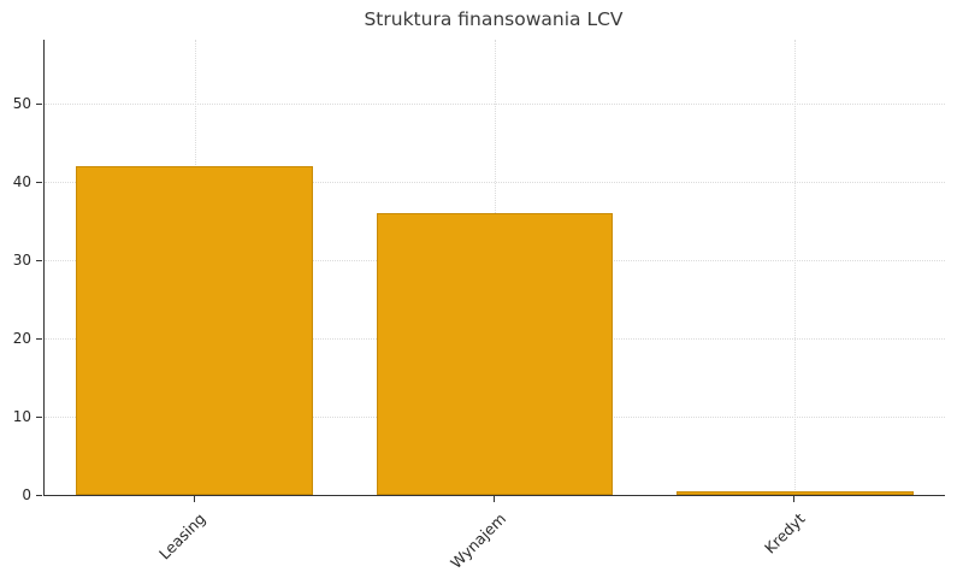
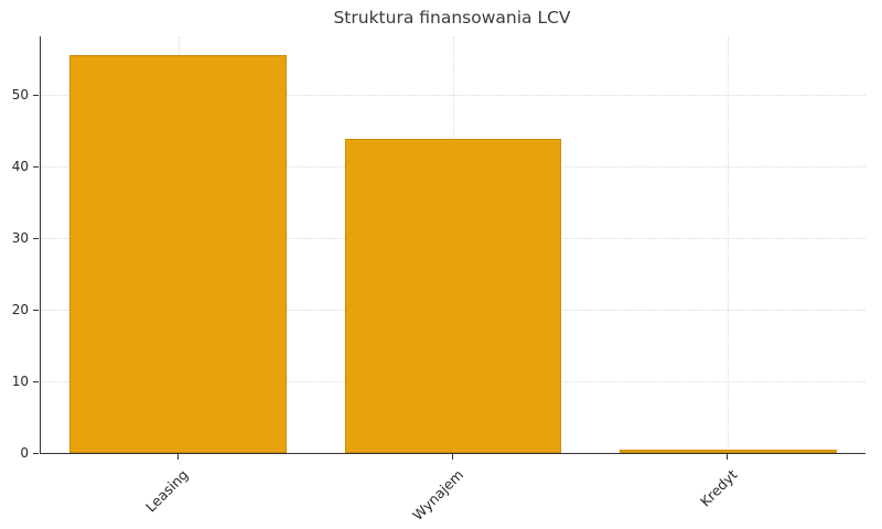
Leasing: 42 -> 56
Wynajem: 36 -> 44
